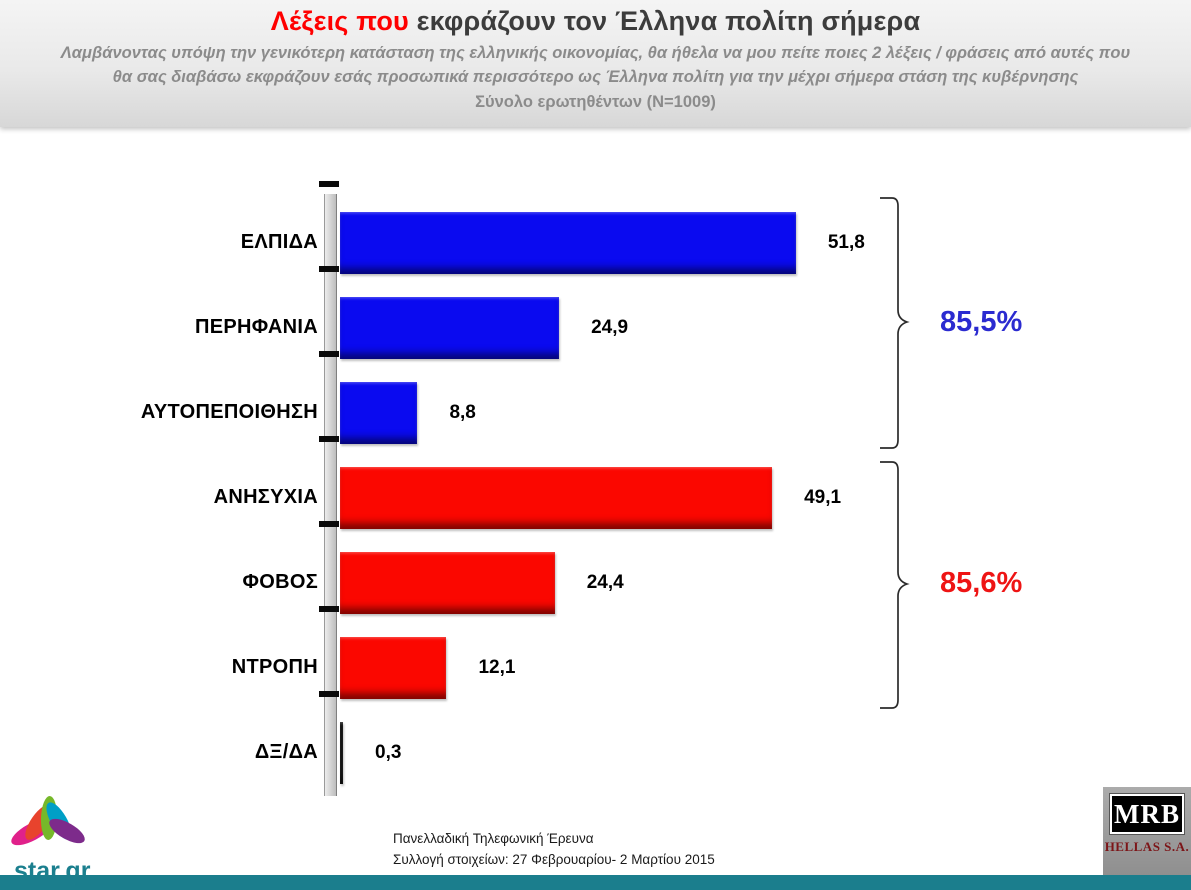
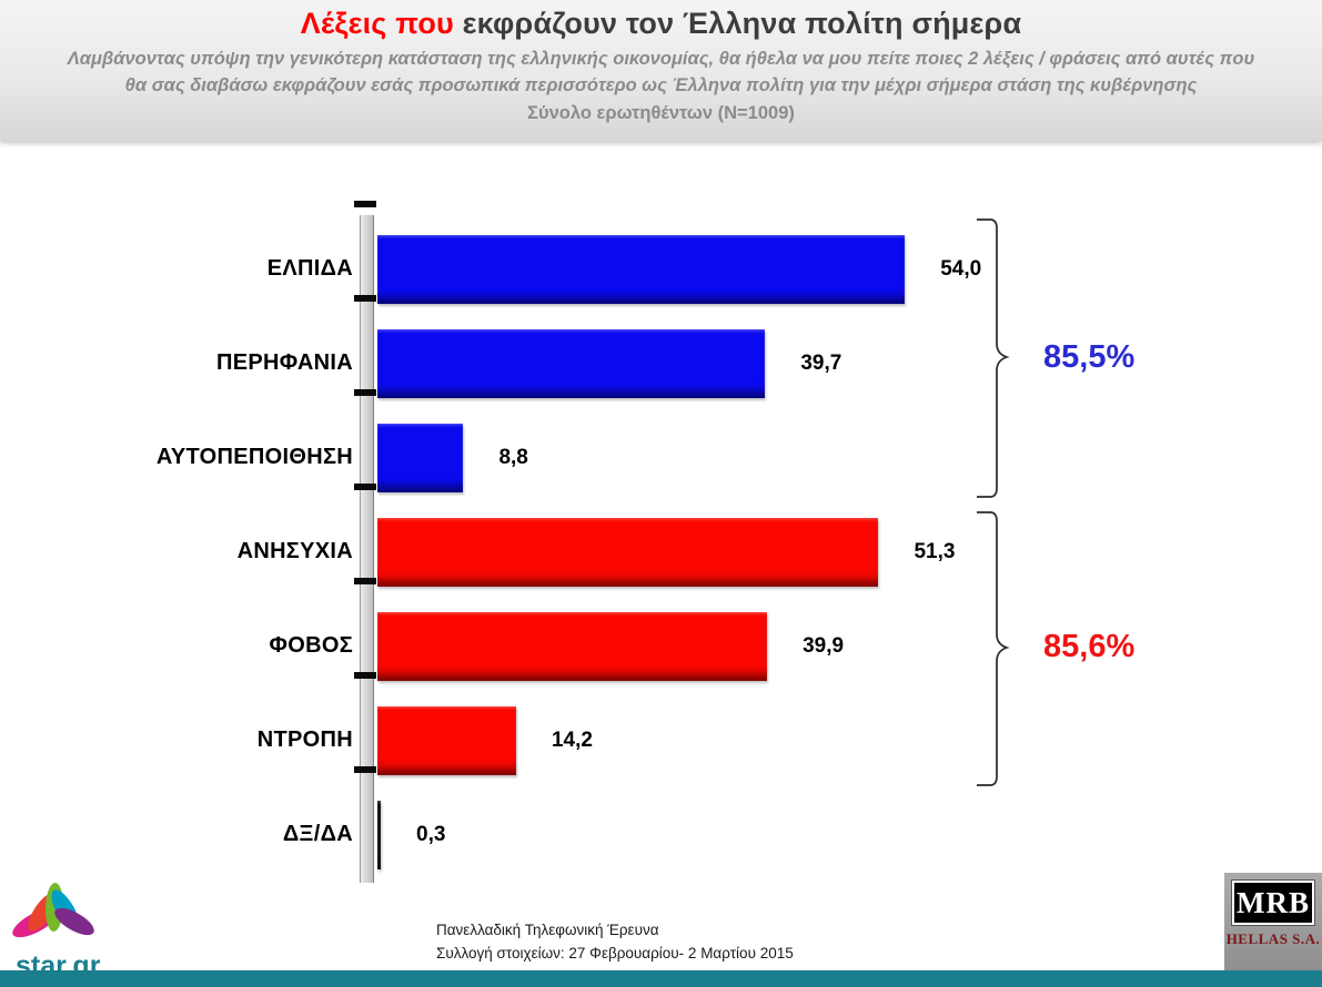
ΕΛΠΙΔΑ: 51,8 -> 54,0
ΠΕΡΗΦΑΝΙΑ: 24,9 -> 39,7
ΑΝΗΣΥΧΙΑ: 49,1 -> 51,3
ΦΟΒΟΣ: 24,4 -> 39,9
ΝΤΡΟΠΗ: 12,1 -> 14,2
